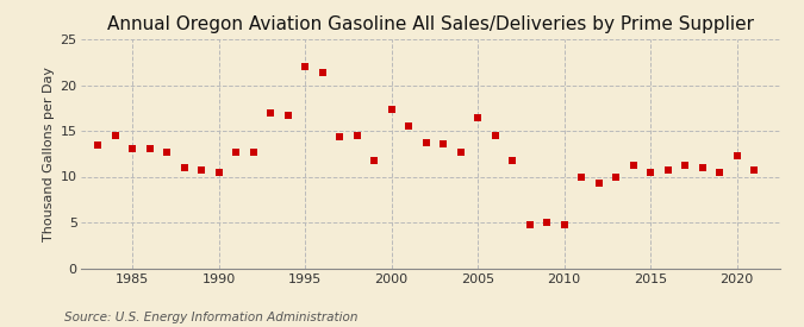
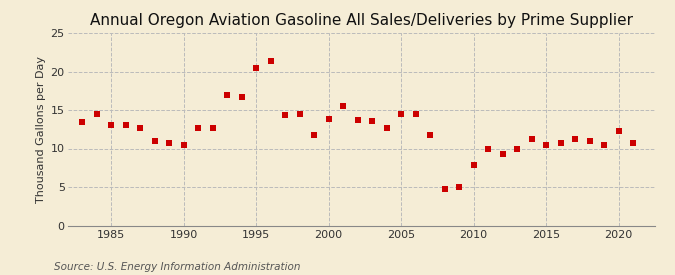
1995: 22.0 -> 20.5
2000: 17.4 -> 13.8
2005: 16.4 -> 14.5
2010: 4.8 -> 7.8
